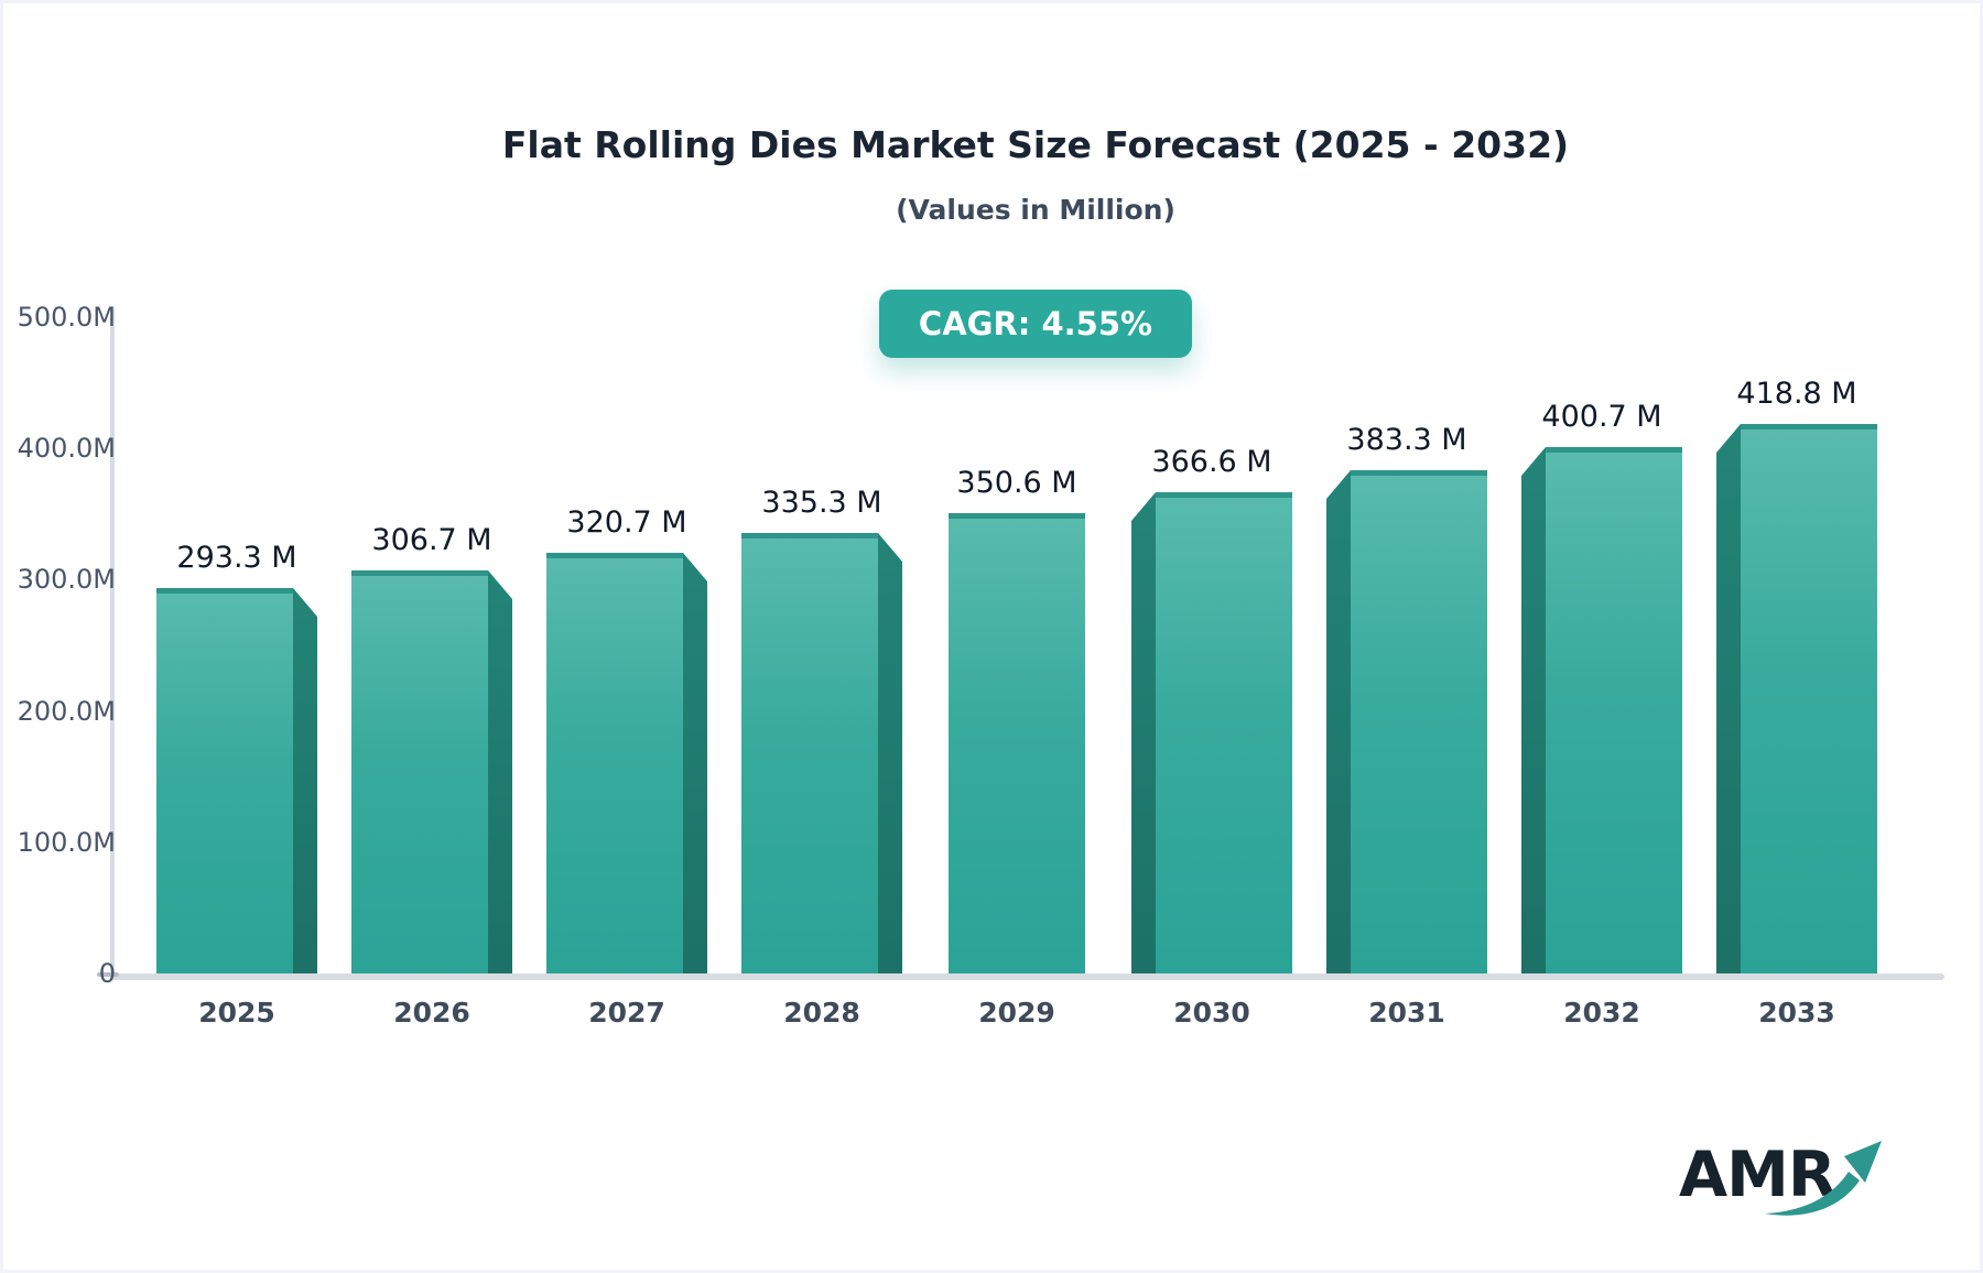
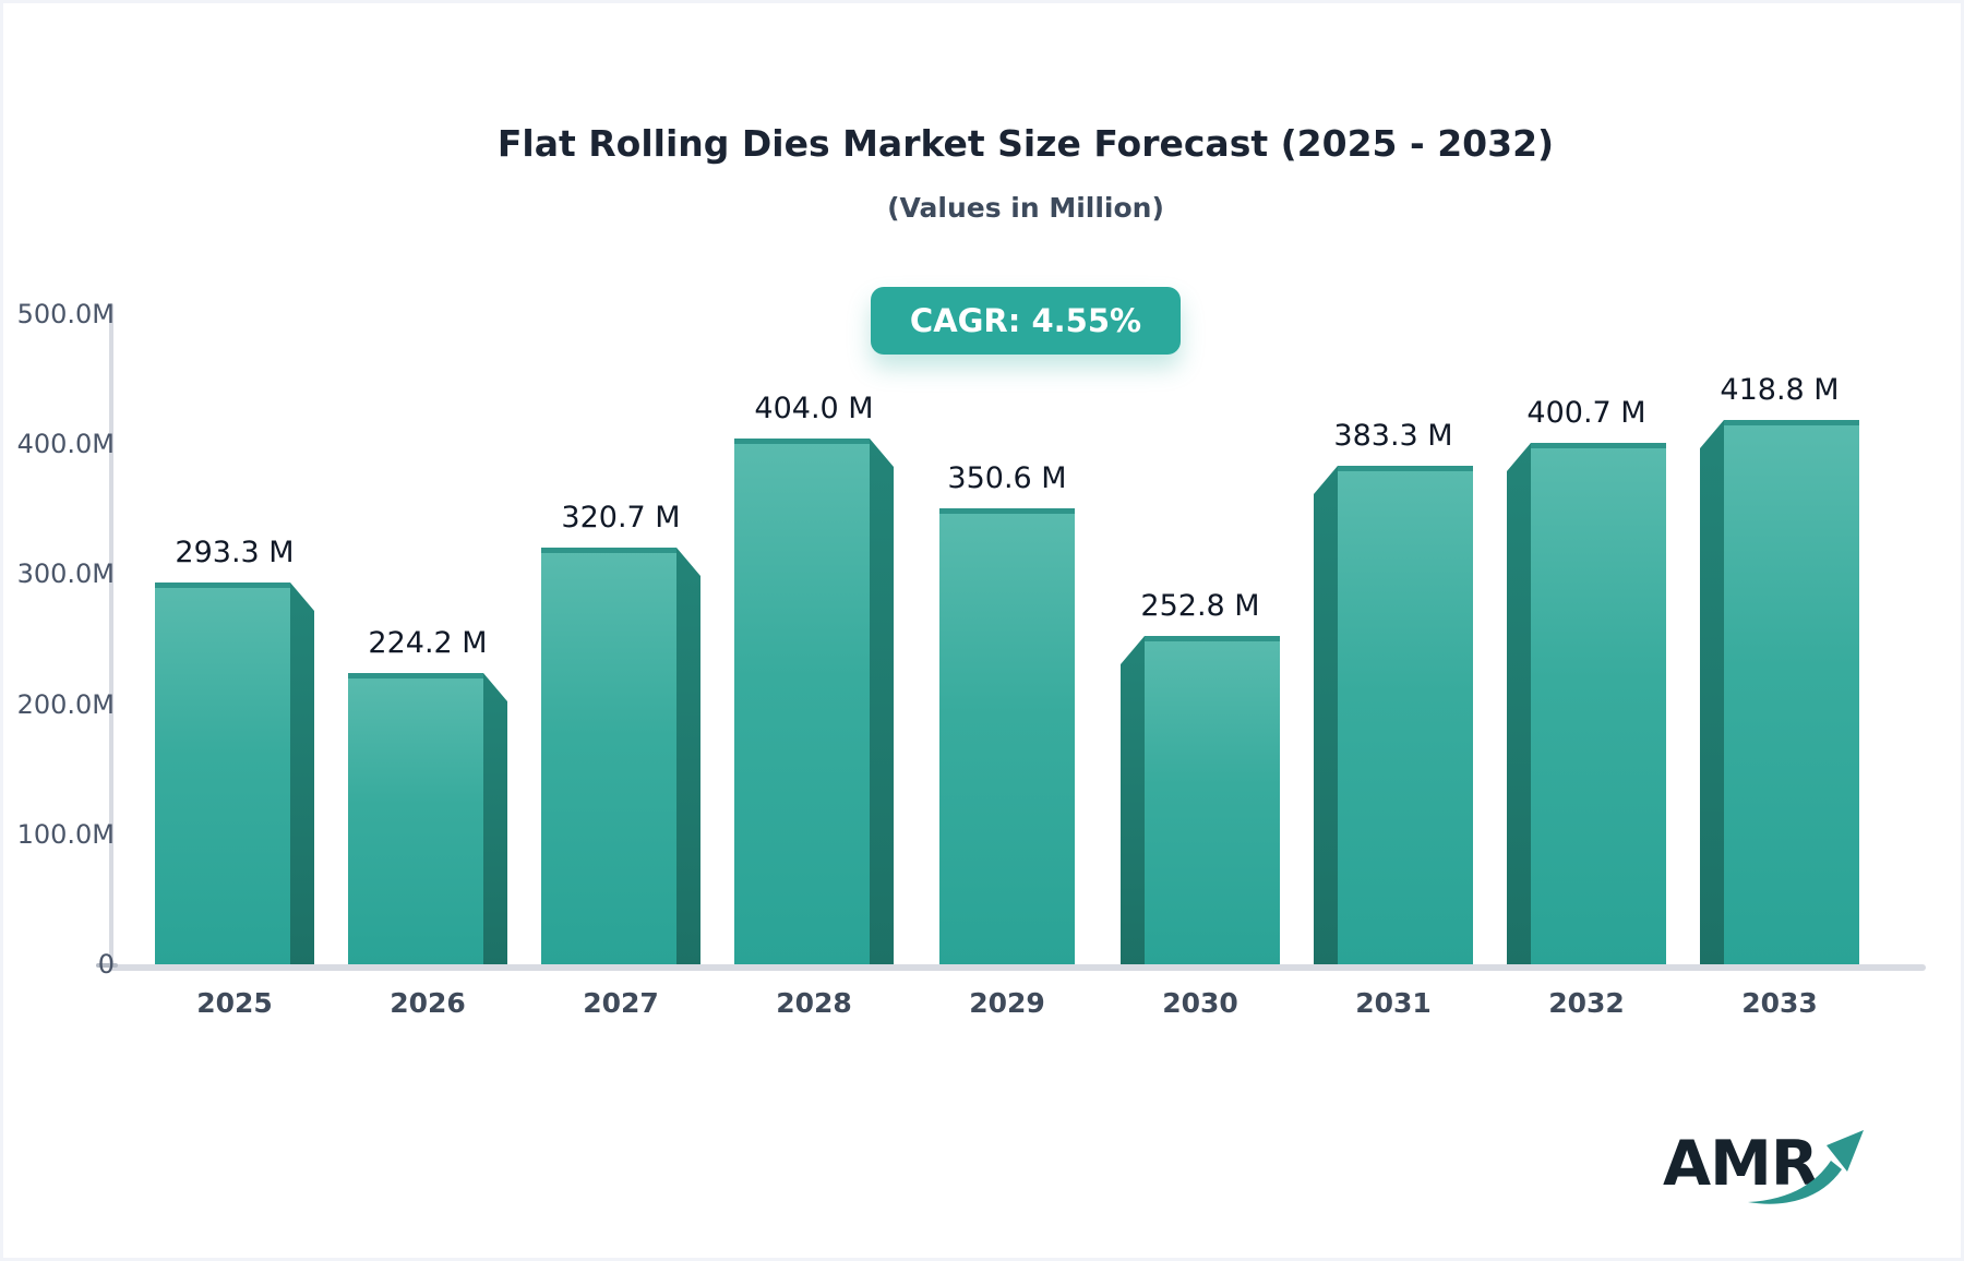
2026: 306.7 -> 224.2
2028: 335.3 -> 404.0
2030: 366.6 -> 252.8
